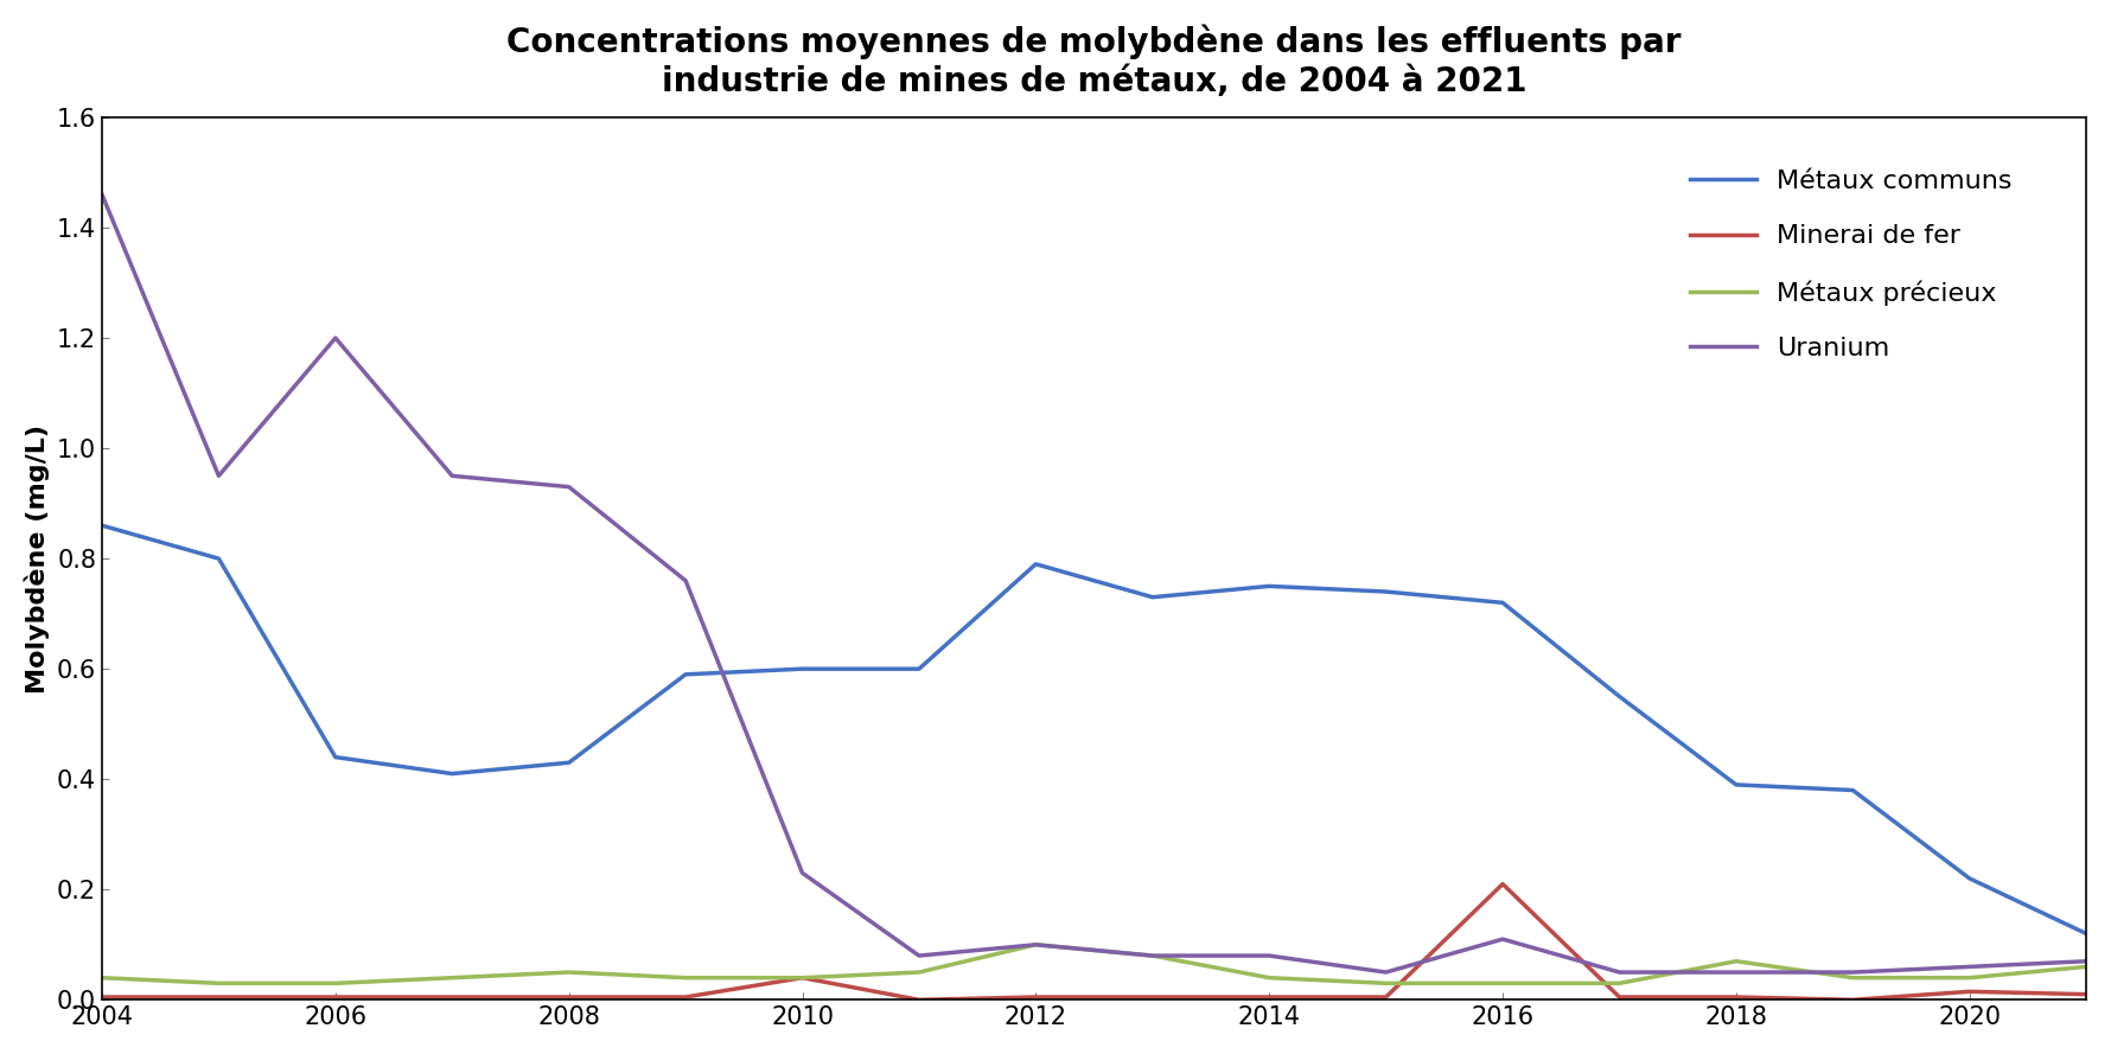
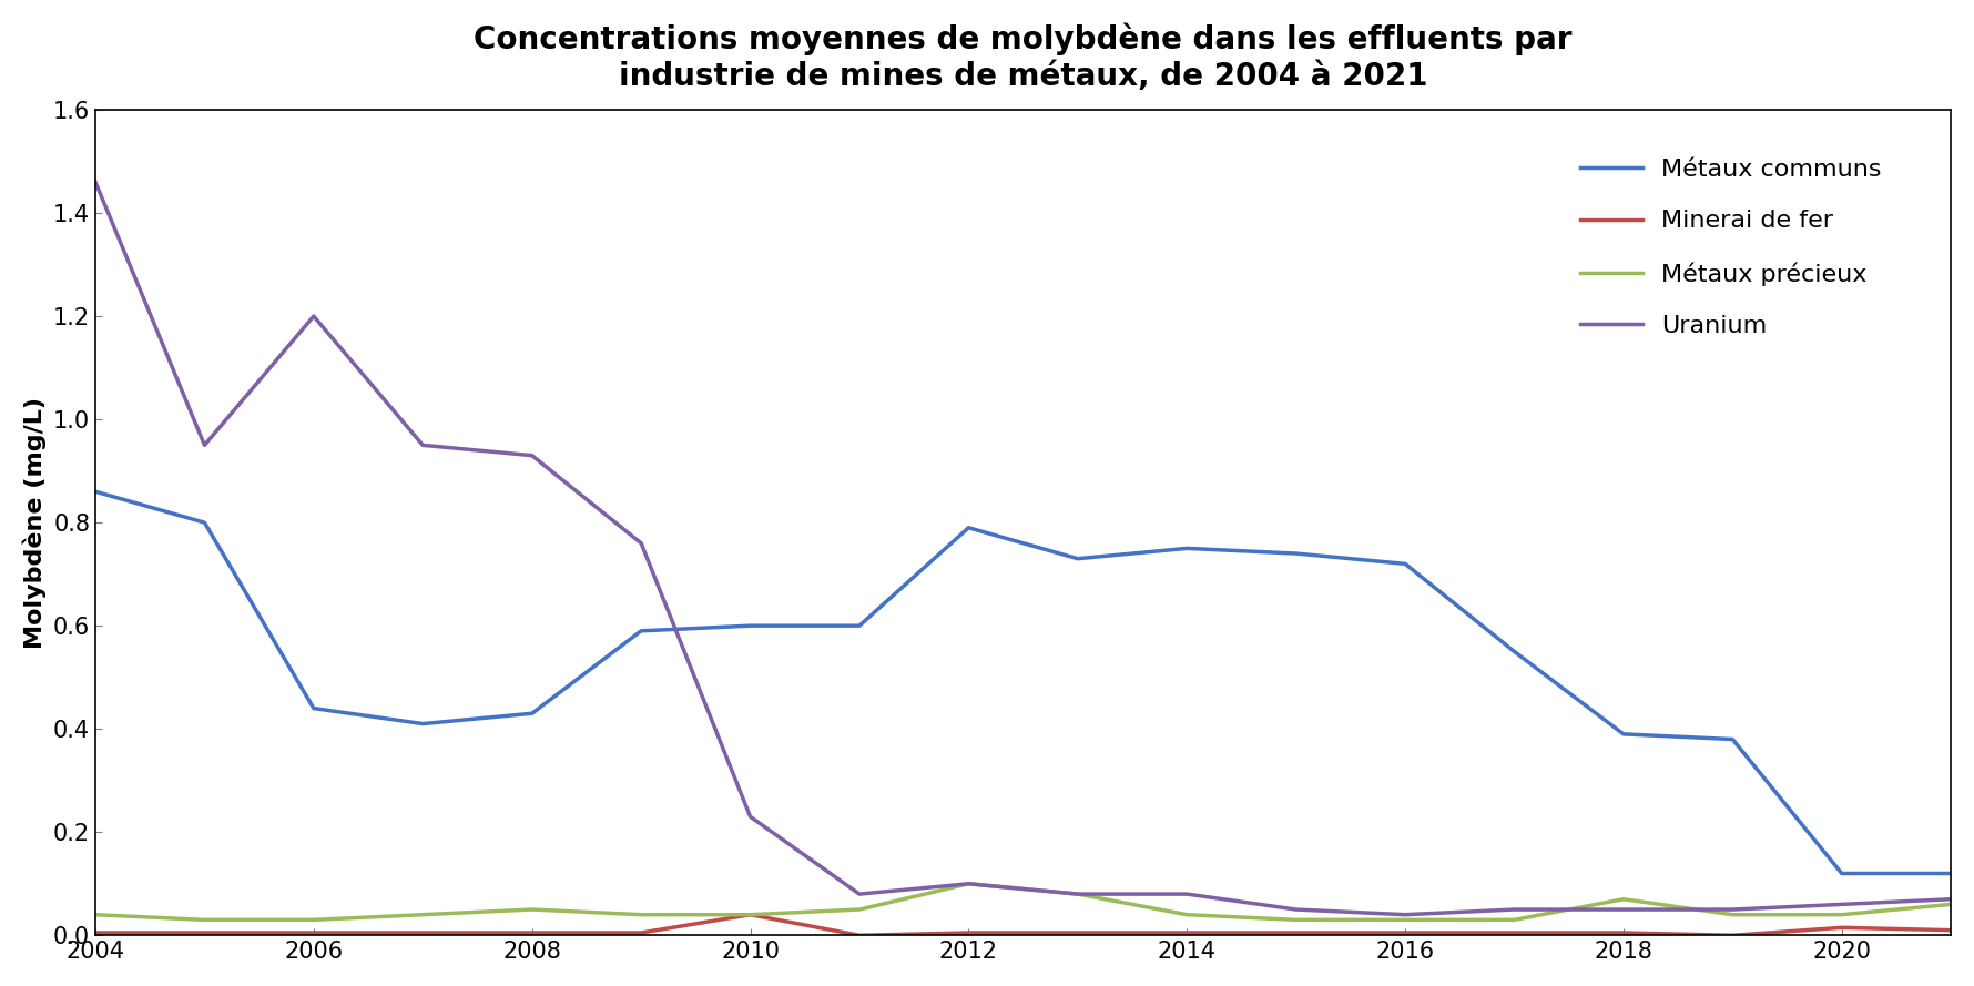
Minerai de fer/2016: 0.210 -> 0.005
Uranium/2016: 0.11 -> 0.04
Métaux communs/2020: 0.22 -> 0.12
